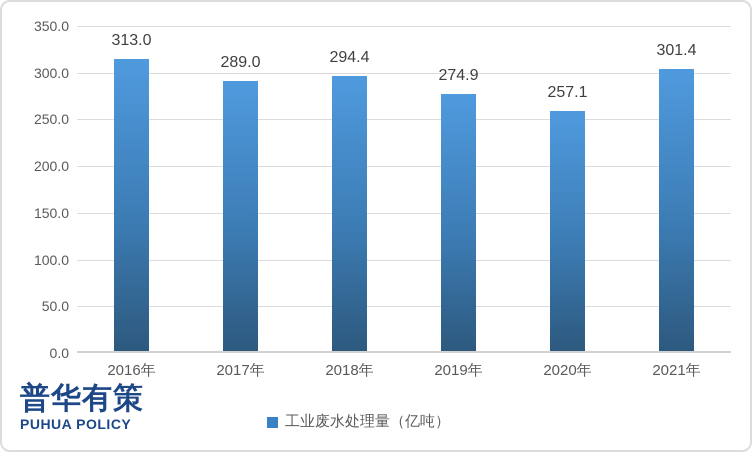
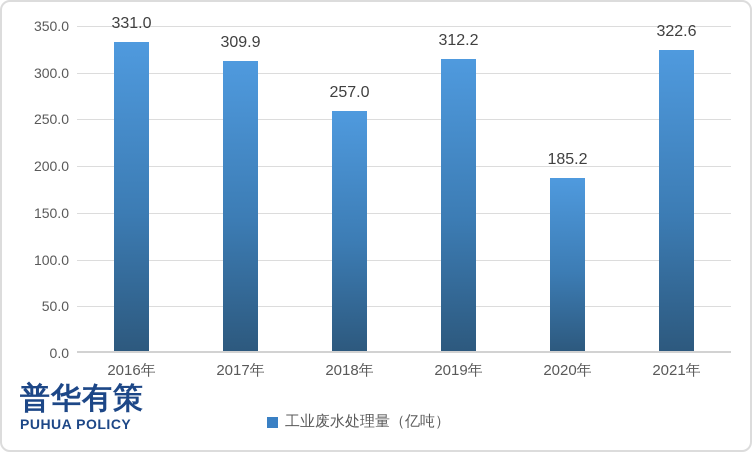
2016年: 313.0 -> 331.0
2017年: 289.0 -> 309.9
2018年: 294.4 -> 257.0
2019年: 274.9 -> 312.2
2020年: 257.1 -> 185.2
2021年: 301.4 -> 322.6
